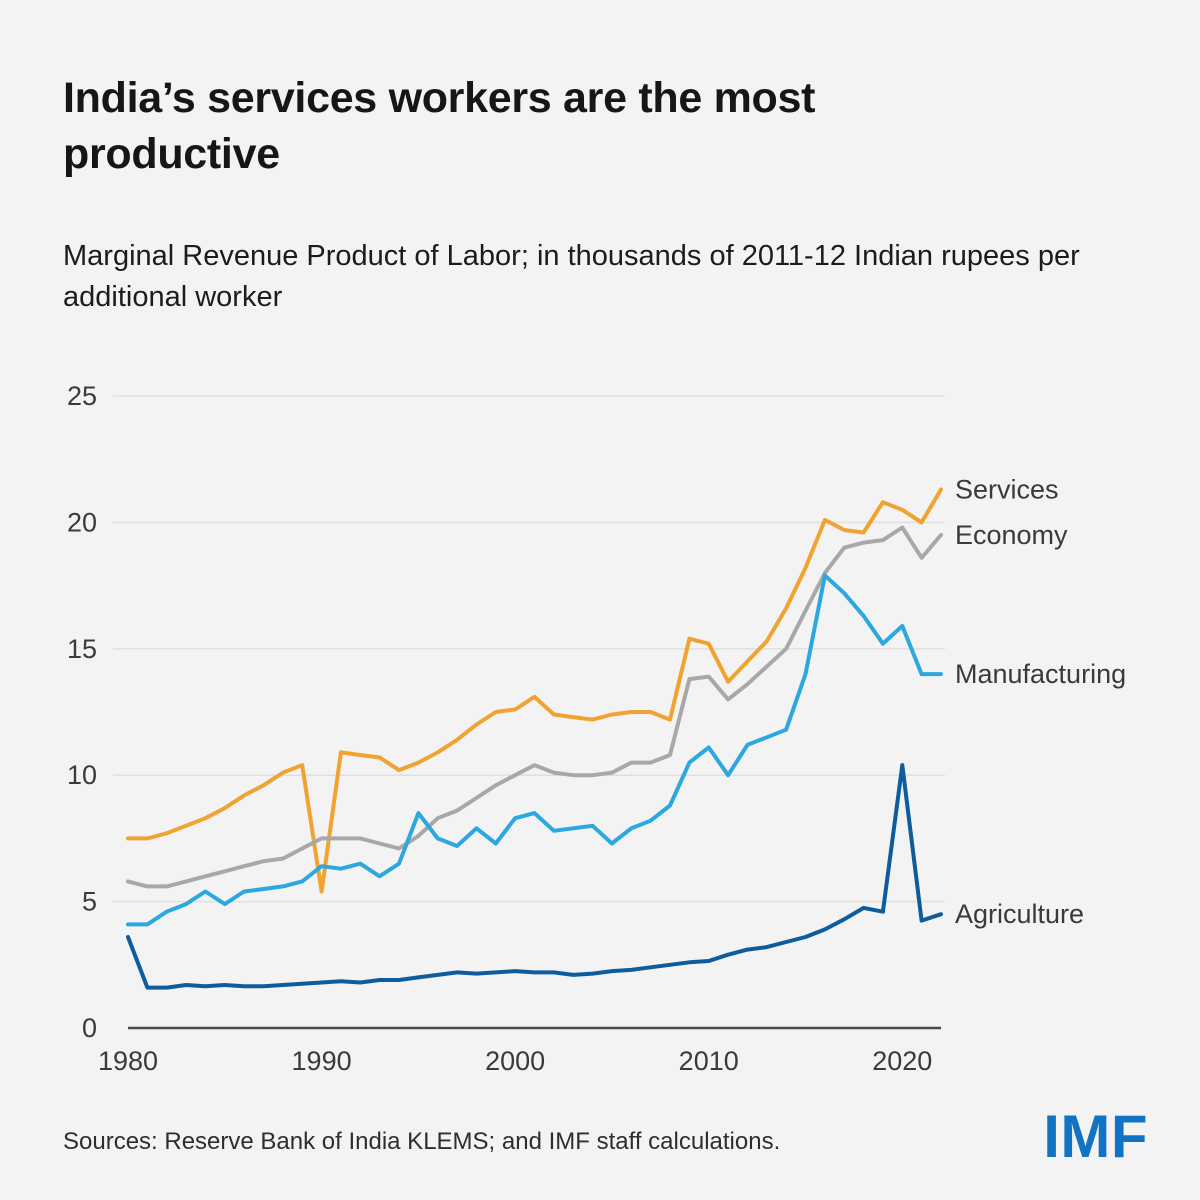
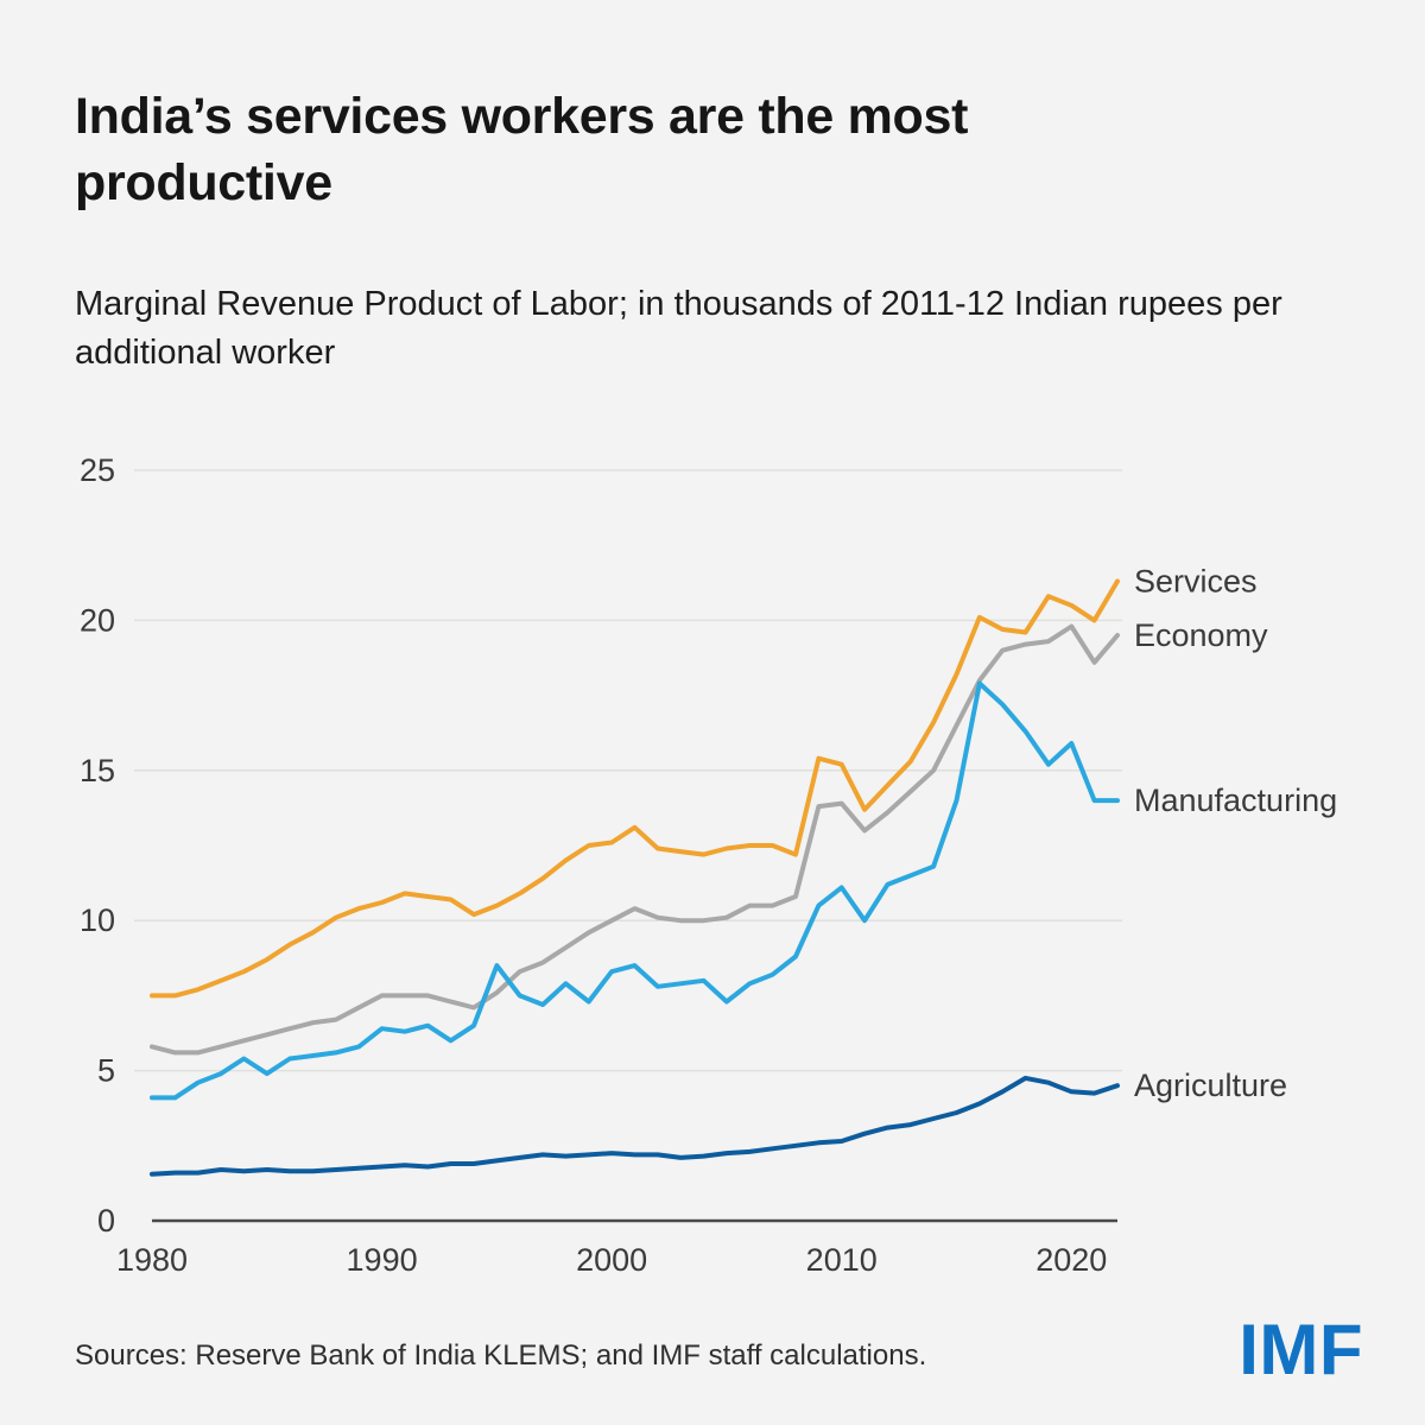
Agriculture/1980: 3.6 -> 1.6
Services/1990: 5.4 -> 10.6
Agriculture/2020: 10.4 -> 4.3
